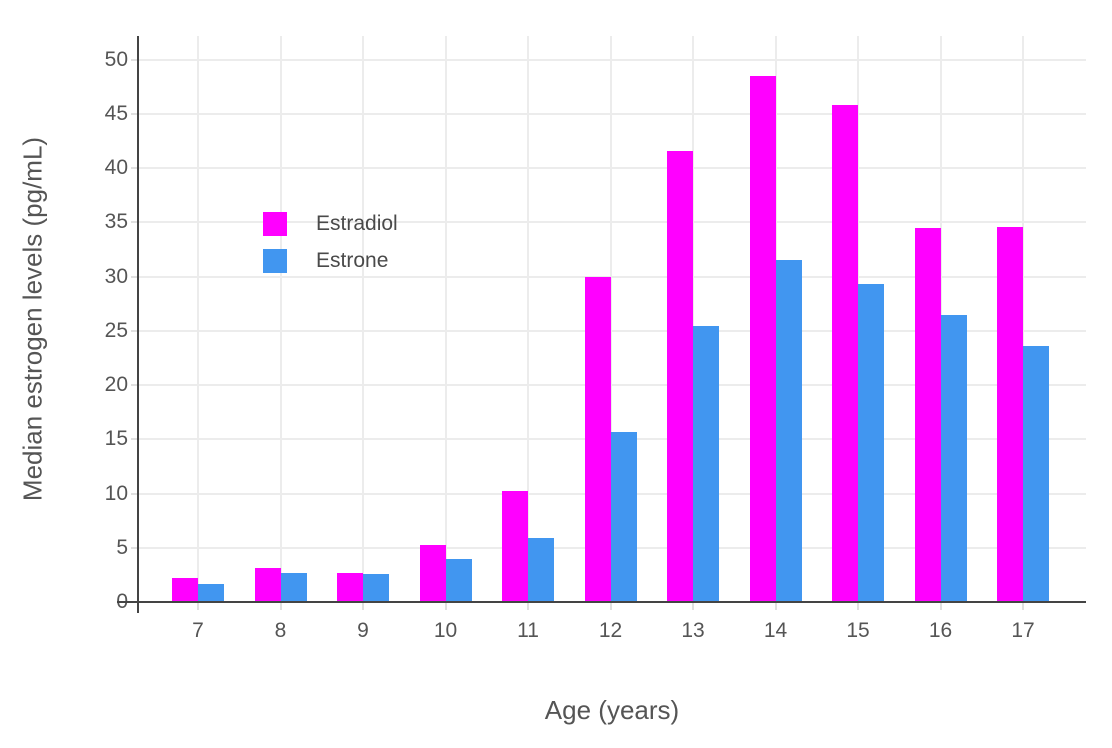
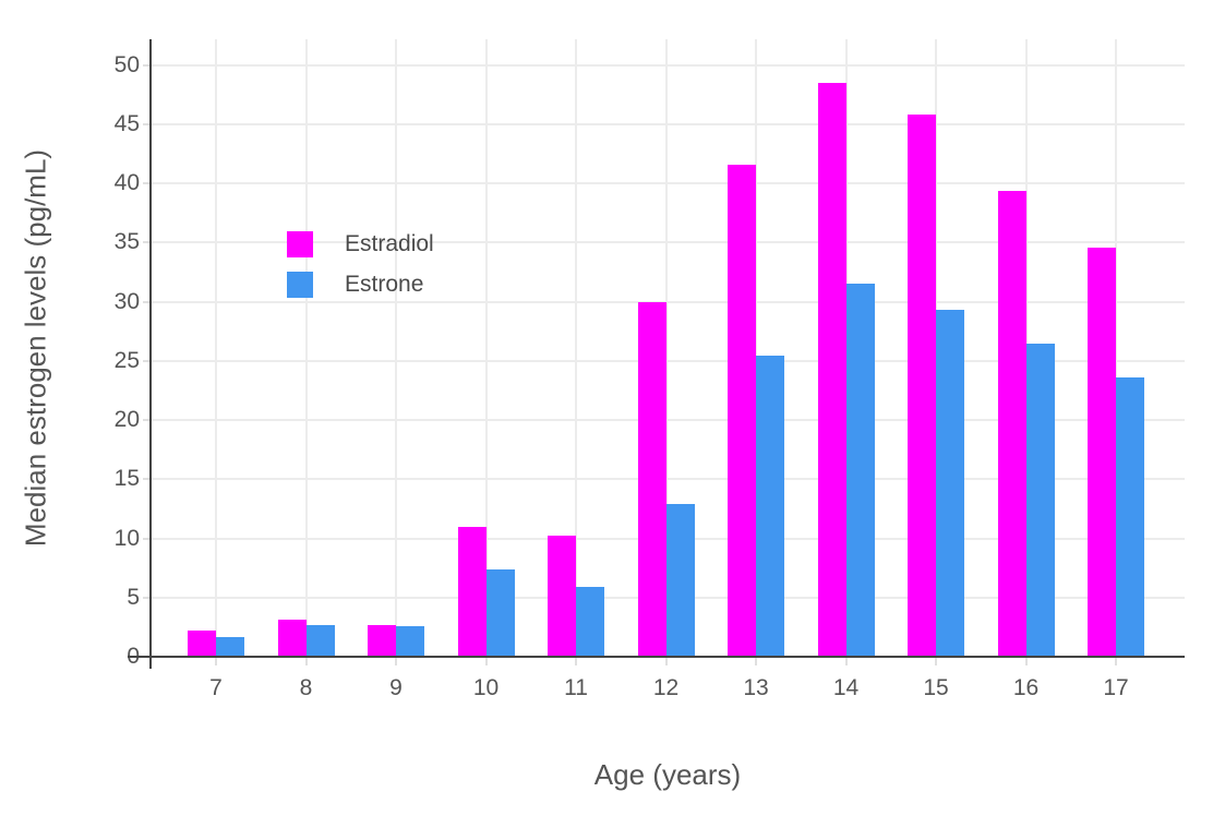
Estradiol/10: 5.3 -> 11.0
Estrone/10: 4.0 -> 7.4
Estrone/12: 15.7 -> 12.9
Estradiol/16: 34.5 -> 39.4
